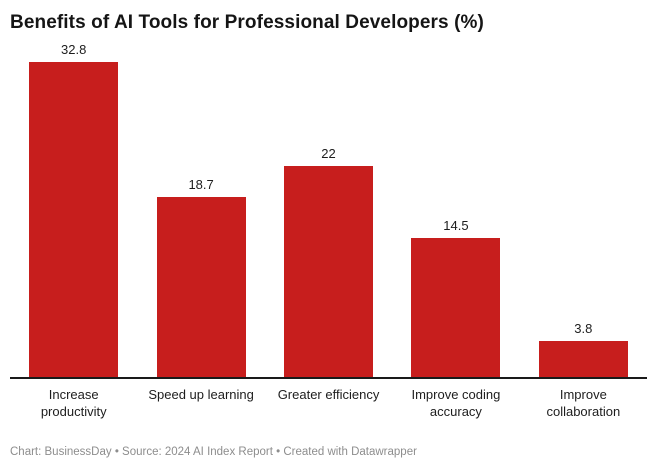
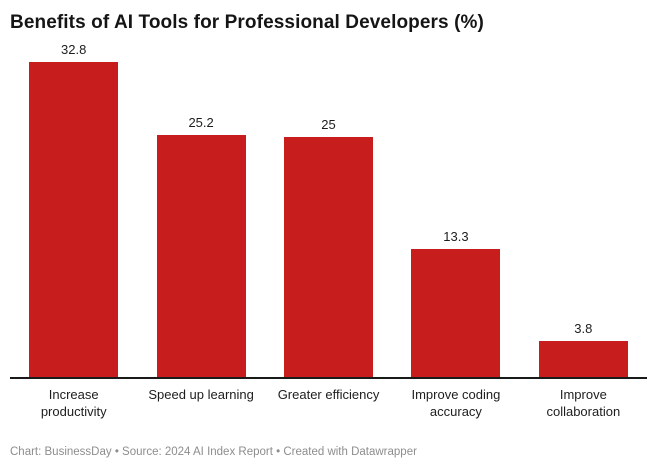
Speed up learning: 18.7 -> 25.2
Greater efficiency: 22 -> 25
Improve coding accuracy: 14.5 -> 13.3
